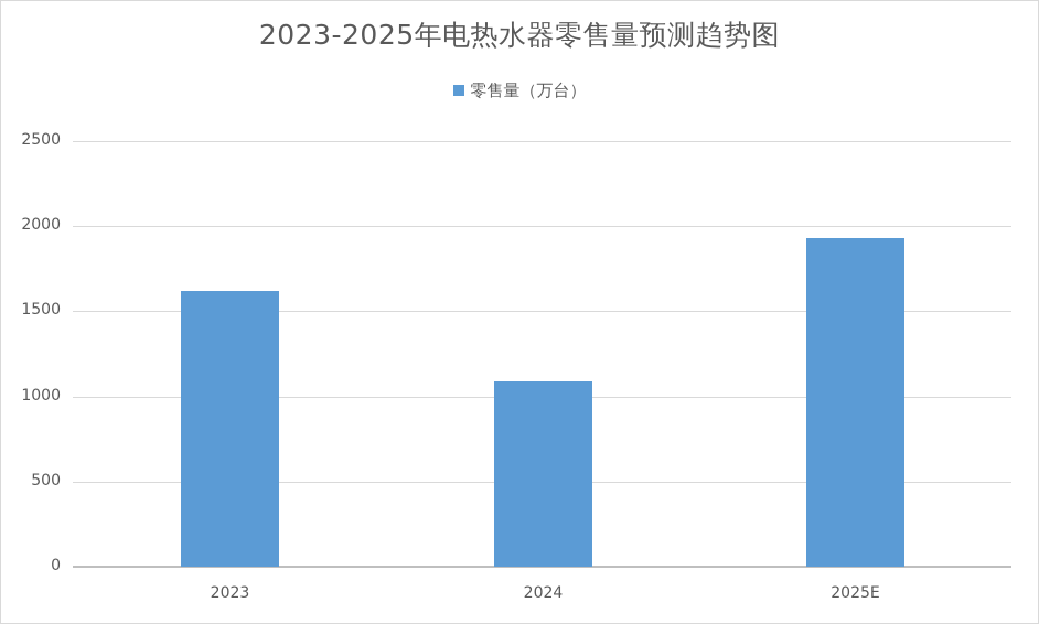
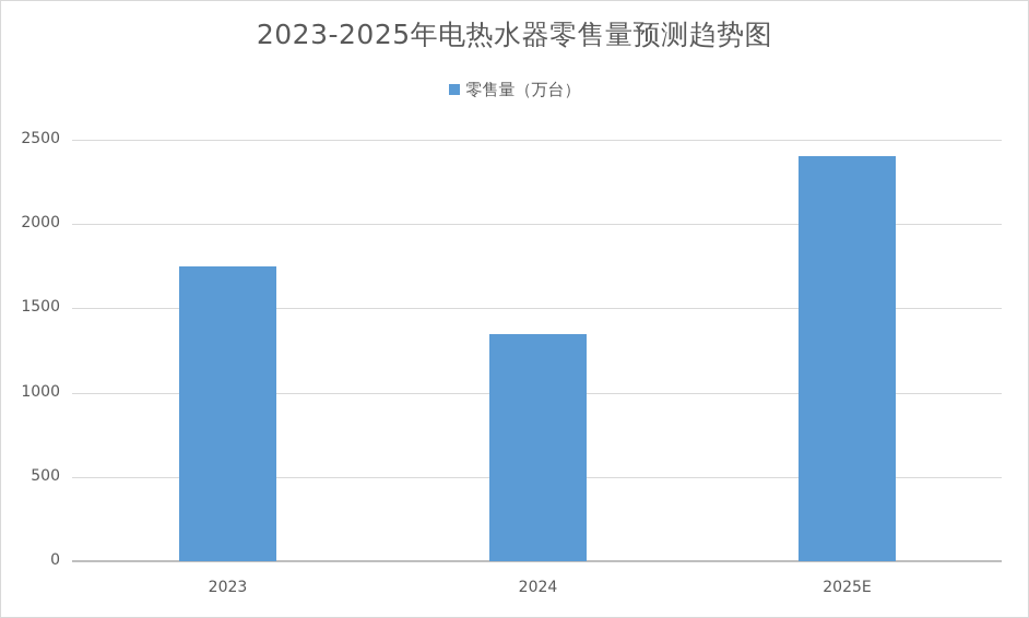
2023: 1620 -> 1750
2024: 1090 -> 1350
2025E: 1930 -> 2400
